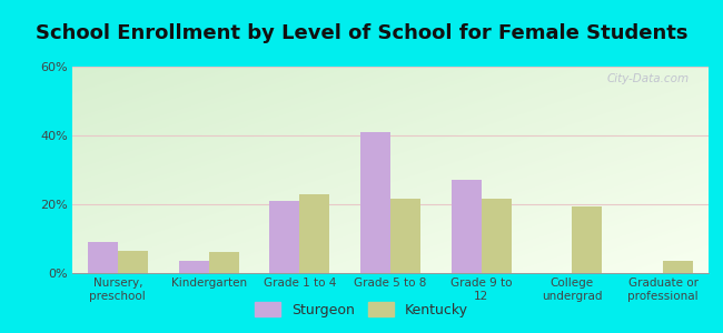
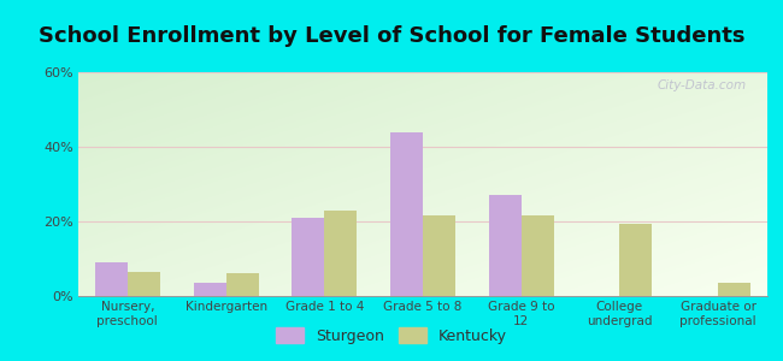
Sturgeon/Grade 5 to 8: 41.0% -> 44.0%
